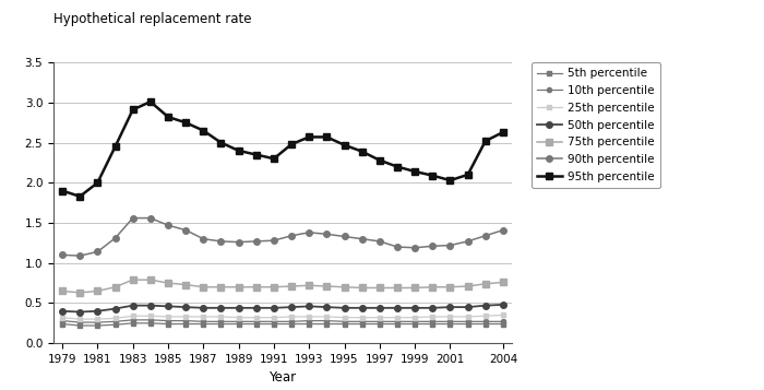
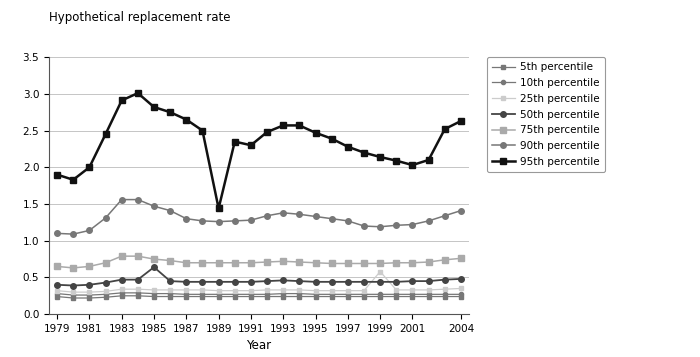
50th percentile/1985: 0.46 -> 0.64
95th percentile/1989: 2.40 -> 1.44
25th percentile/1999: 0.32 -> 0.58
